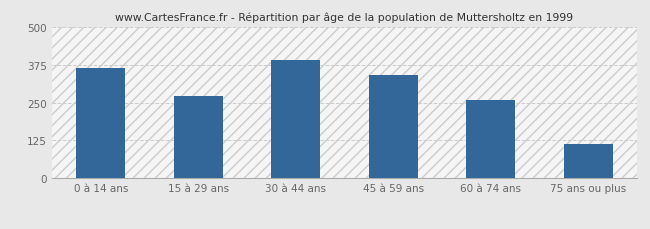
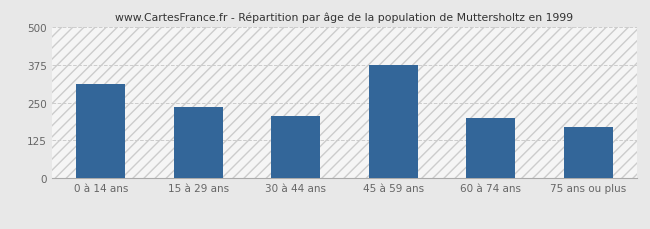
0 à 14 ans: 362 -> 310
15 à 29 ans: 270 -> 235
30 à 44 ans: 390 -> 205
45 à 59 ans: 340 -> 375
60 à 74 ans: 258 -> 200
75 ans ou plus: 113 -> 170
